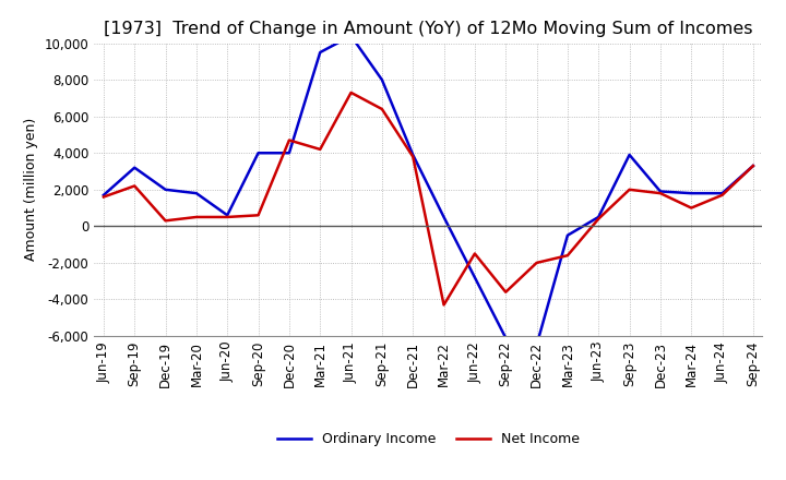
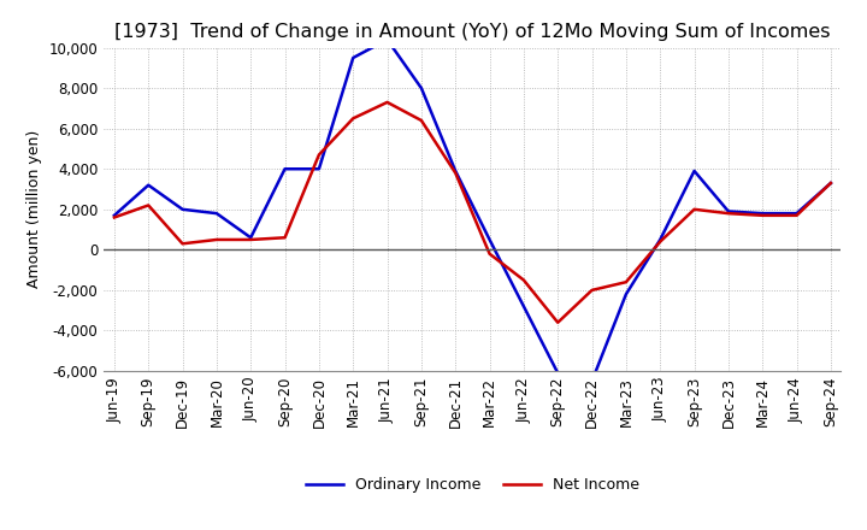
Net Income/Mar-21: 4,200 -> 6,500
Net Income/Mar-22: -4,300 -> -200
Ordinary Income/Mar-23: -500 -> -2,200
Net Income/Mar-24: 1,000 -> 1,700
